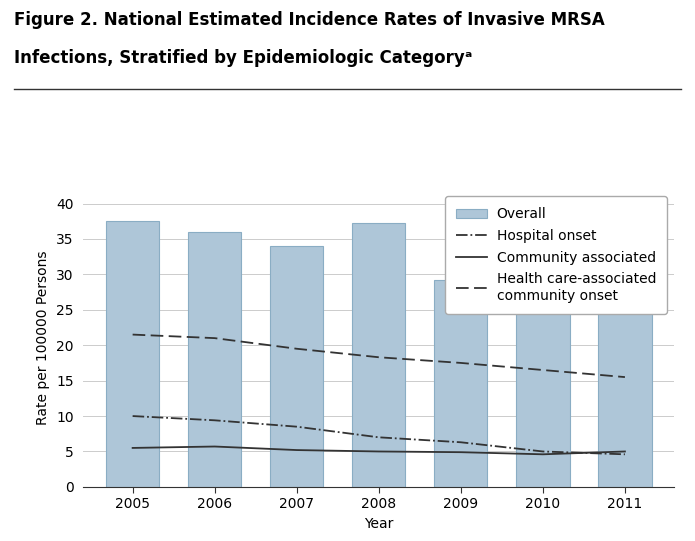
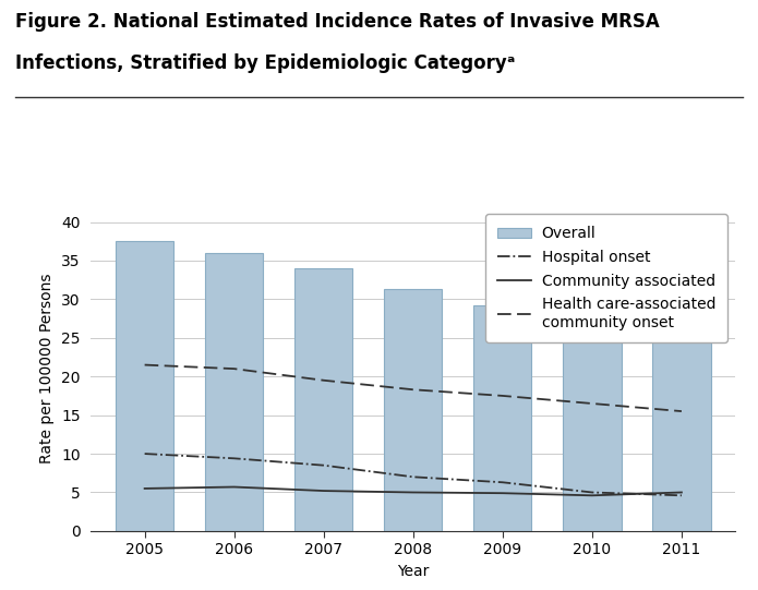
Overall/2008: 37.2 -> 31.3
